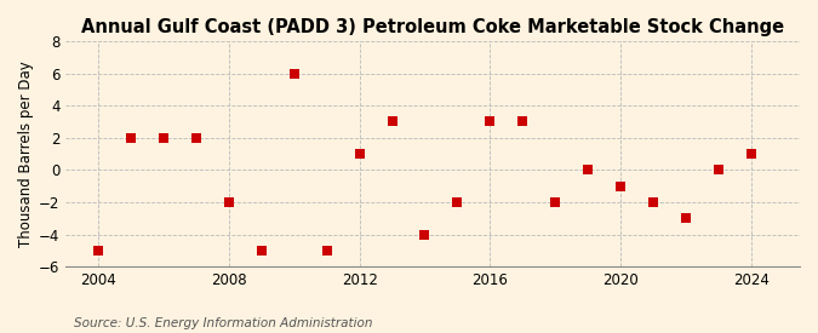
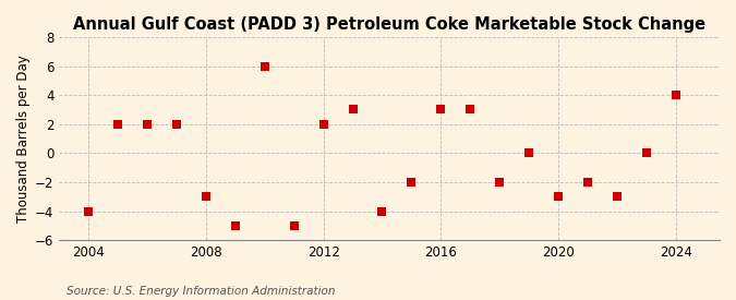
2004: -5 -> -4
2008: -2 -> -3
2012: 1 -> 2
2020: -1 -> -3
2024: 1 -> 4
